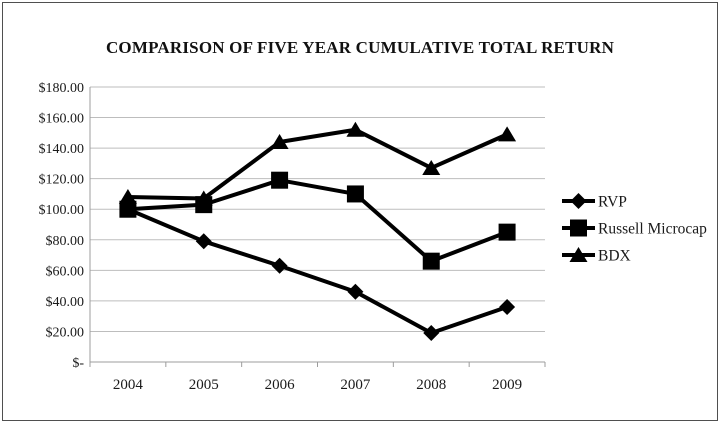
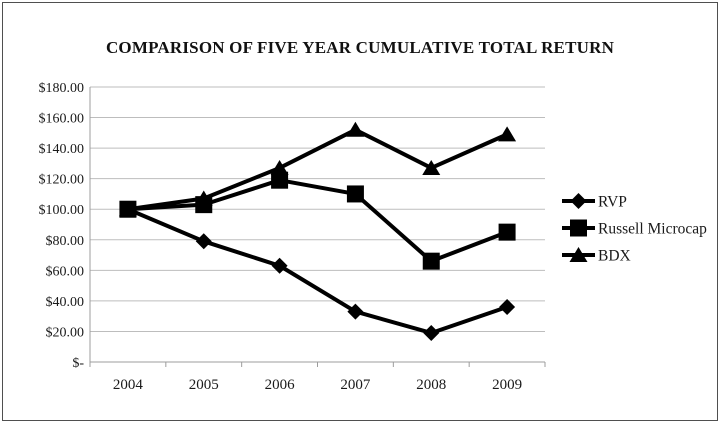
BDX/2004: $108 -> $100
BDX/2006: $144 -> $127
RVP/2007: $46 -> $33
